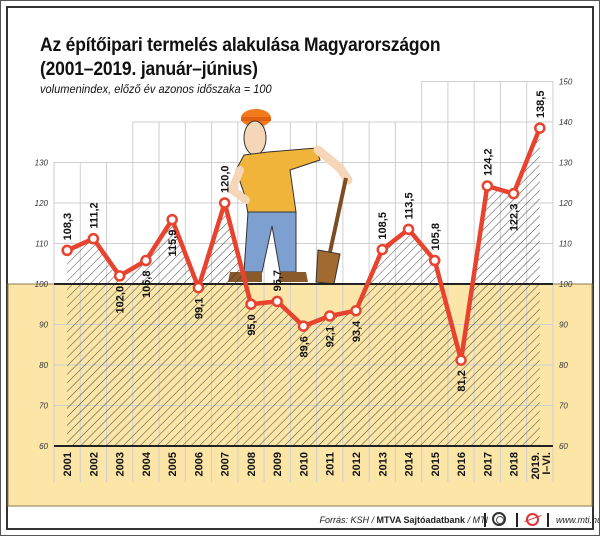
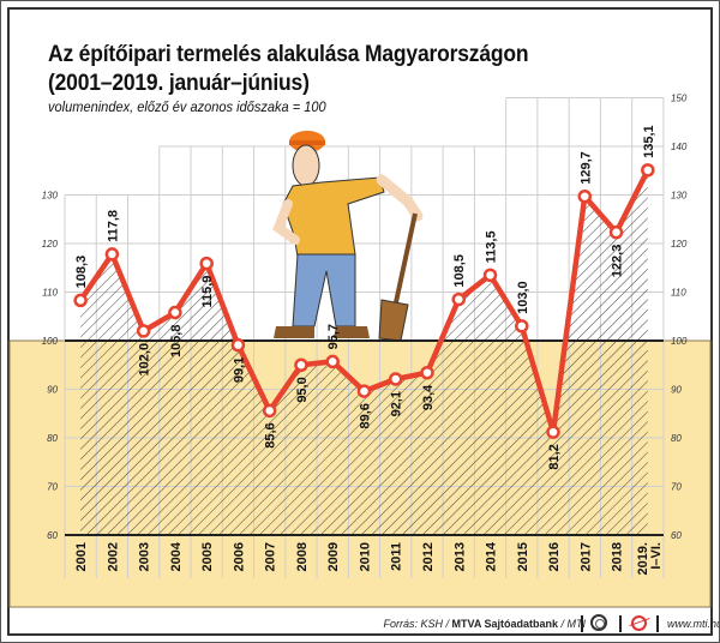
2002: 111,2 -> 117,8
2007: 120,0 -> 85,6
2015: 105,8 -> 103,0
2017: 124,2 -> 129,7
2019. I–VI.: 138,5 -> 135,1
